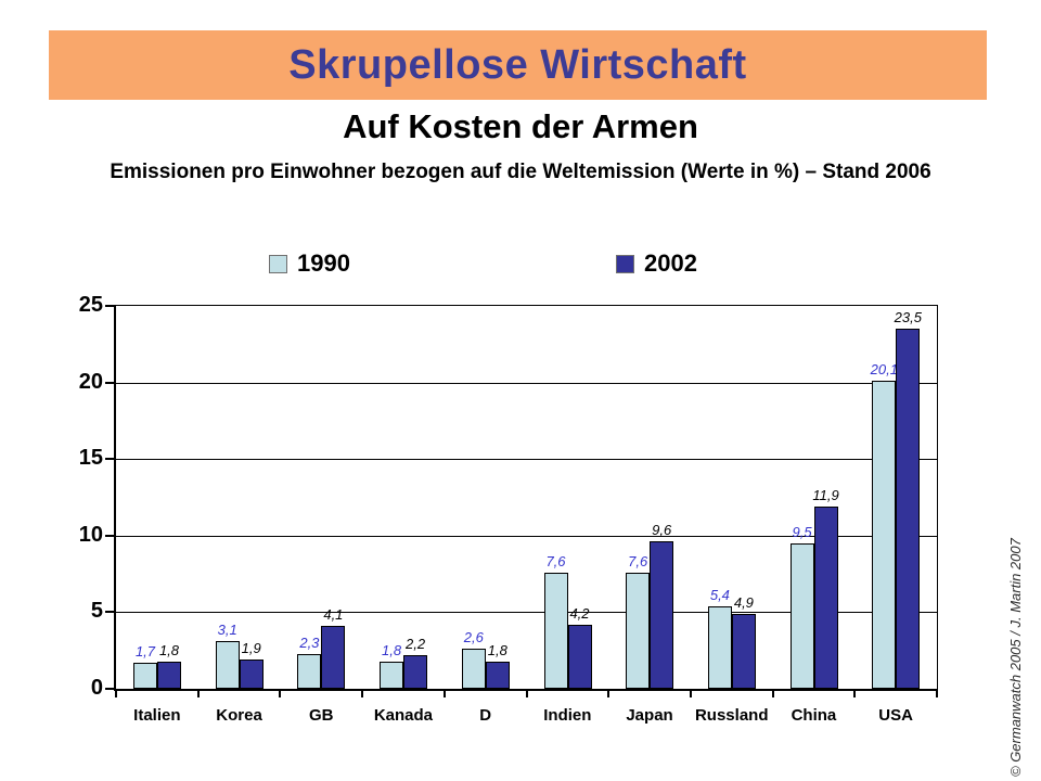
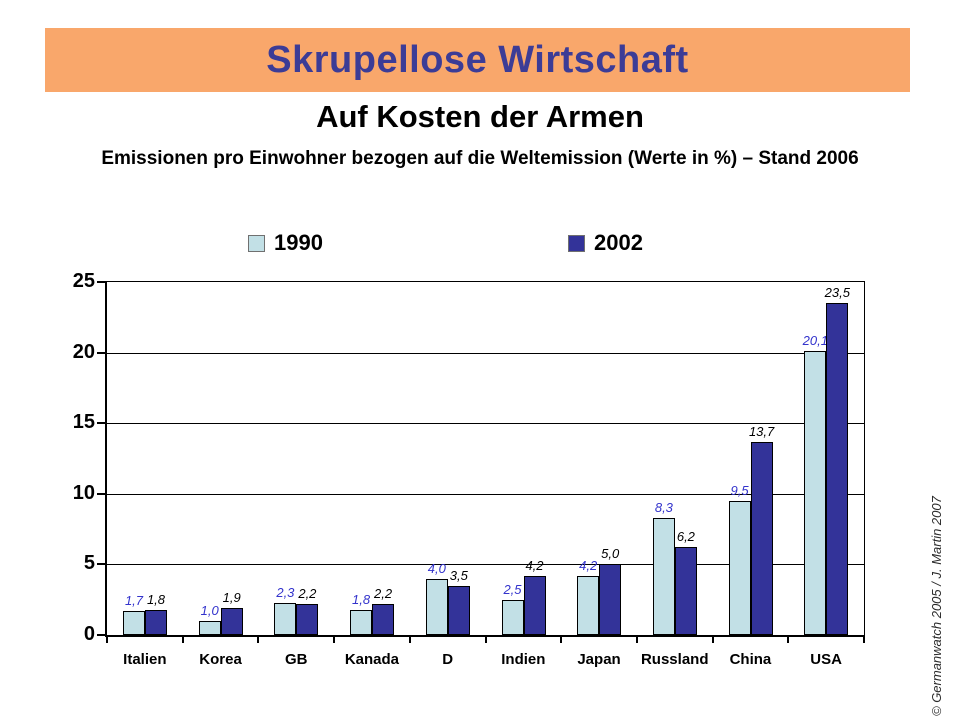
1990/Korea: 3,1 -> 1,0
2002/GB: 4,1 -> 2,2
1990/D: 2,6 -> 4,0
2002/D: 1,8 -> 3,5
1990/Indien: 7,6 -> 2,5
1990/Japan: 7,6 -> 4,2
2002/Japan: 9,6 -> 5,0
1990/Russland: 5,4 -> 8,3
2002/Russland: 4,9 -> 6,2
2002/China: 11,9 -> 13,7
